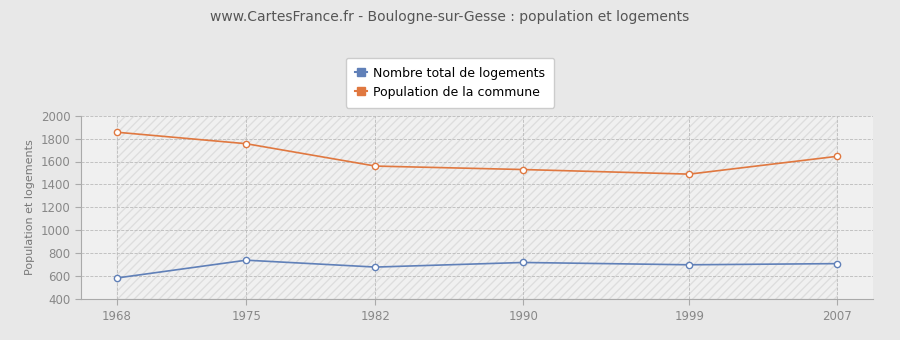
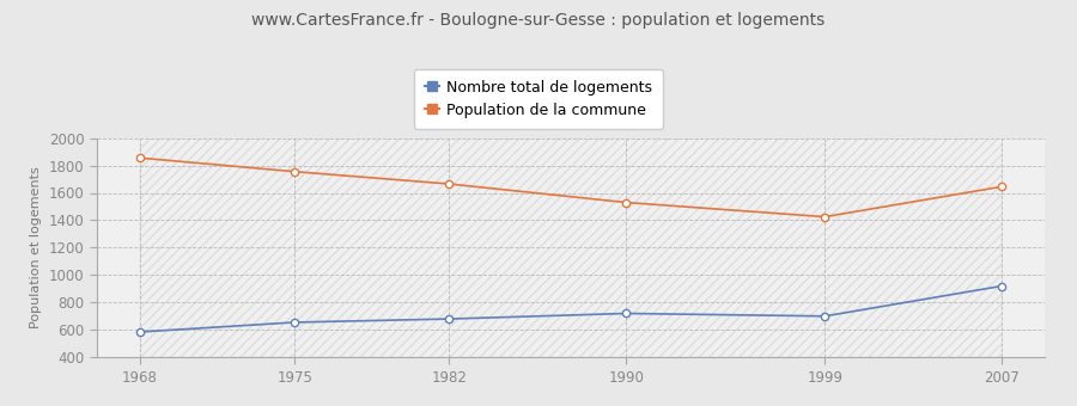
Nombre total de logements/1975: 740 -> 660
Population de la commune/1982: 1560 -> 1660
Population de la commune/1999: 1490 -> 1420
Nombre total de logements/2007: 710 -> 920
